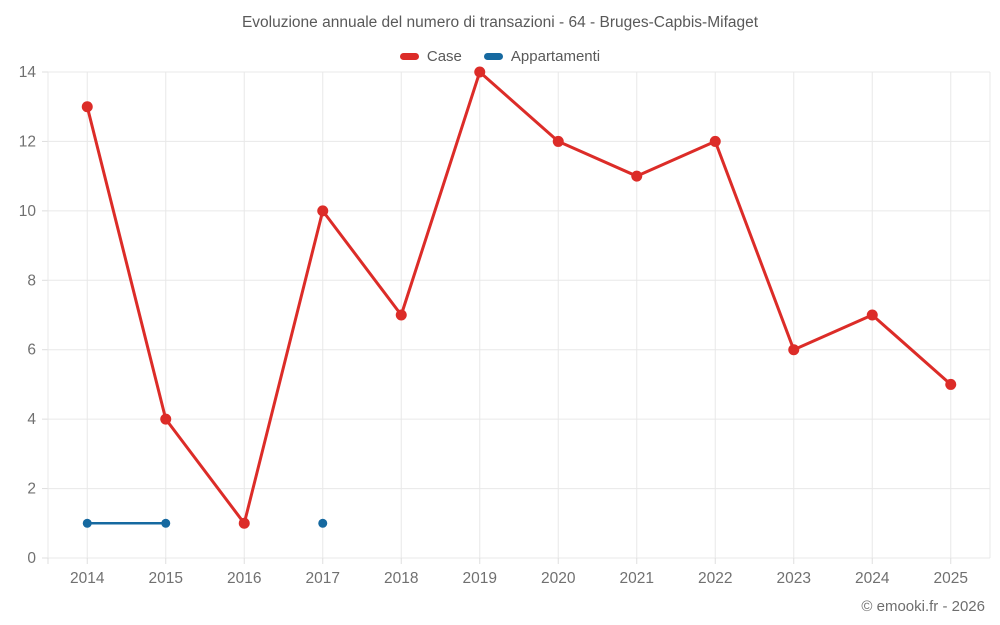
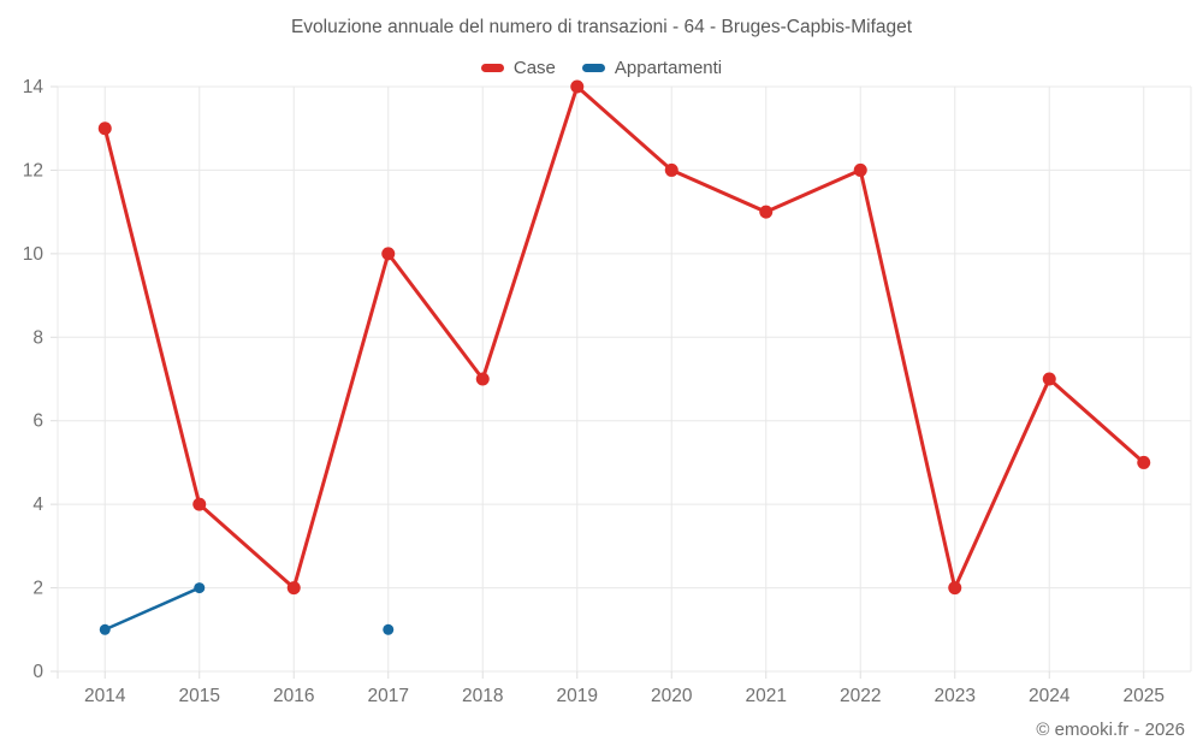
Appartamenti/2015: 1 -> 2
Case/2016: 1 -> 2
Case/2023: 6 -> 2
